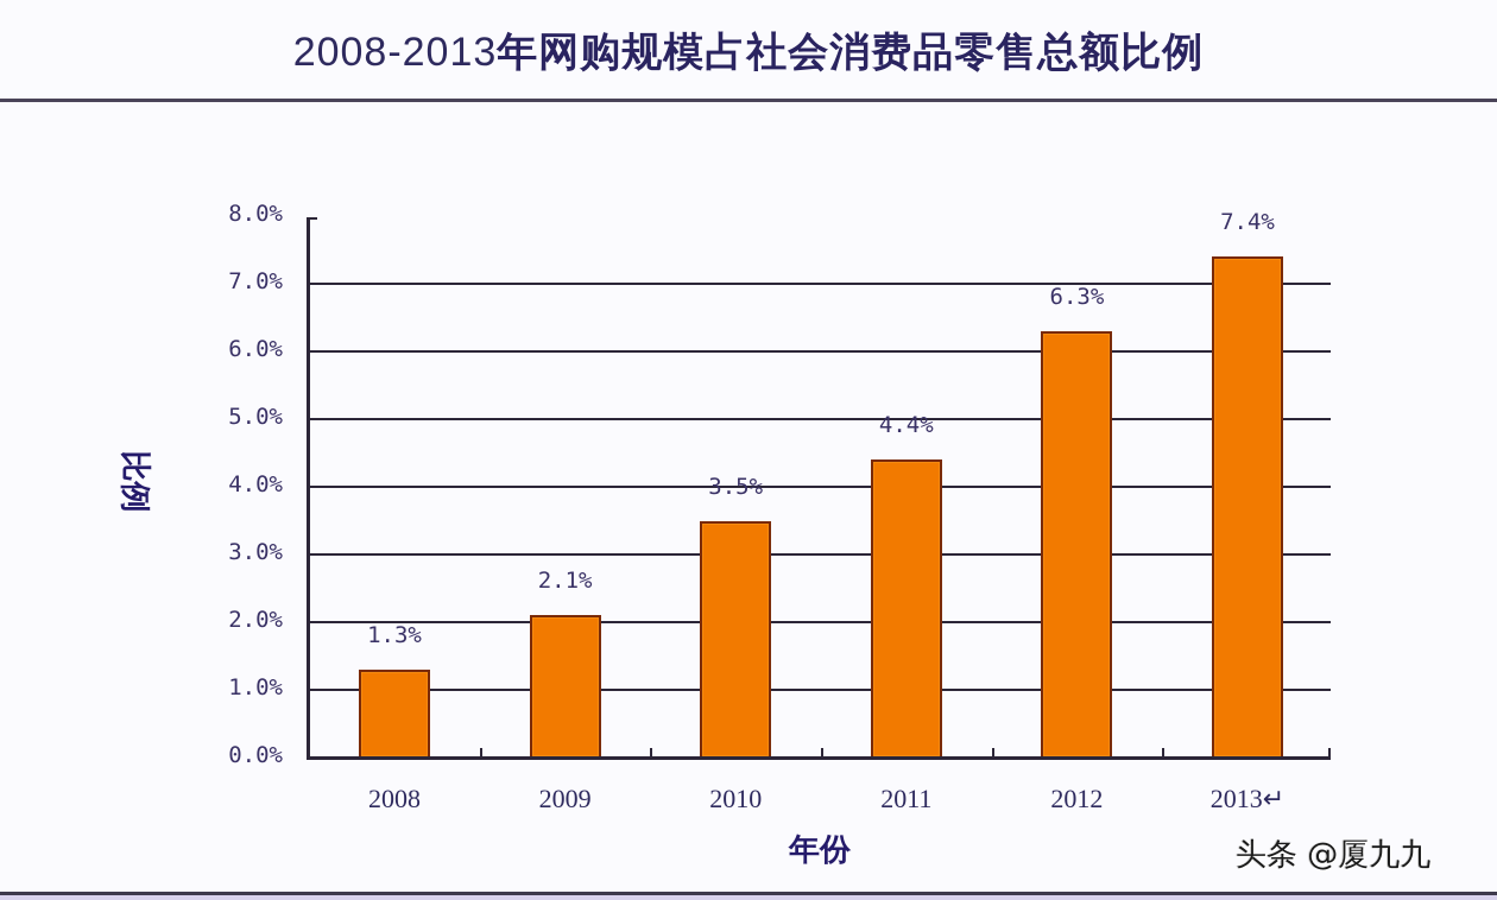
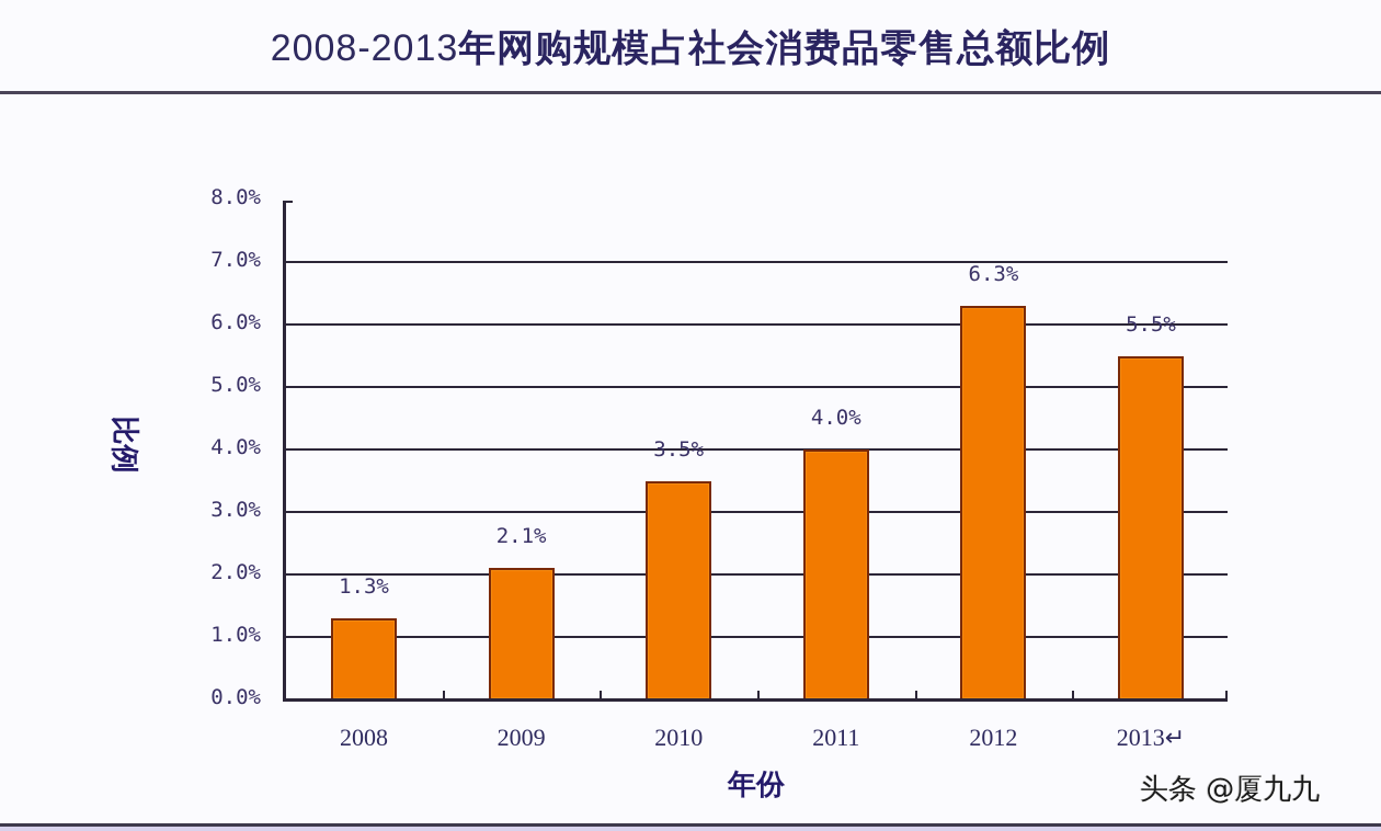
2011: 4.4% -> 4.0%
2013↵: 7.4% -> 5.5%
